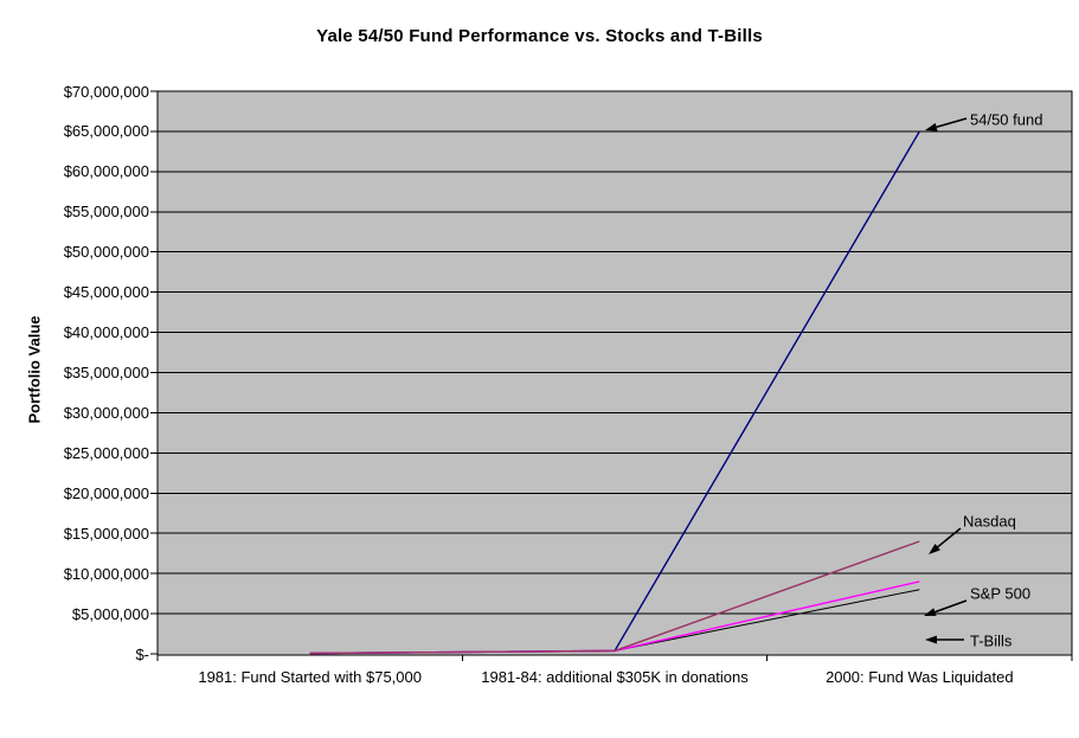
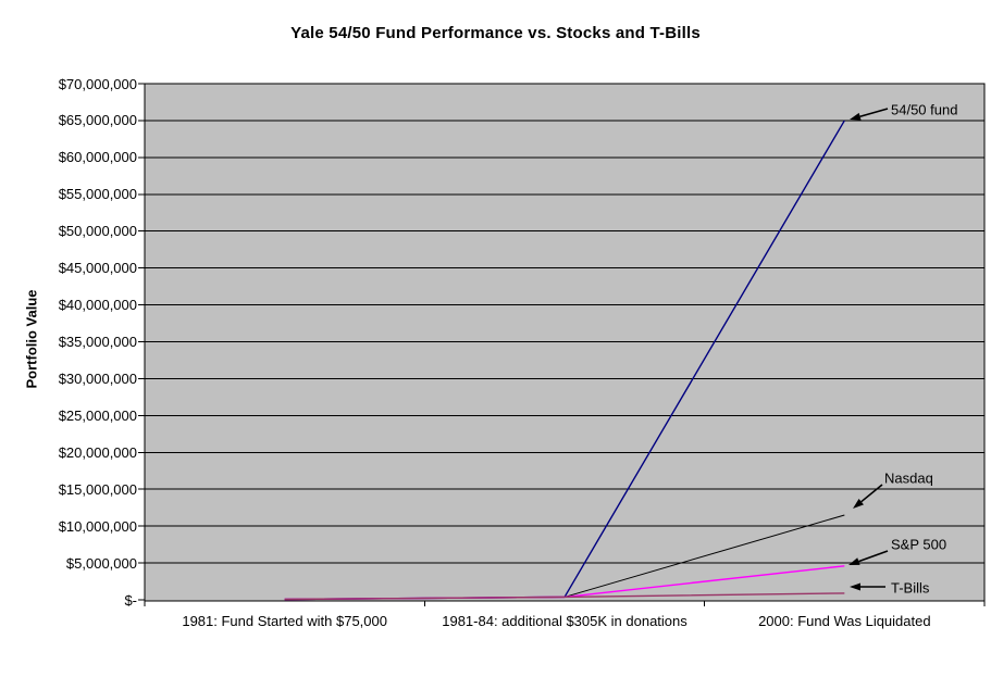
Nasdaq/2000: Fund Was Liquidated: $8000000 -> $12000000
S&P 500/2000: Fund Was Liquidated: $9000000 -> $5000000
T-Bills/2000: Fund Was Liquidated: $14000000 -> $1000000
